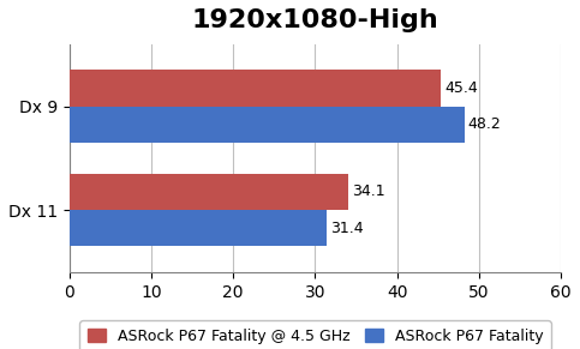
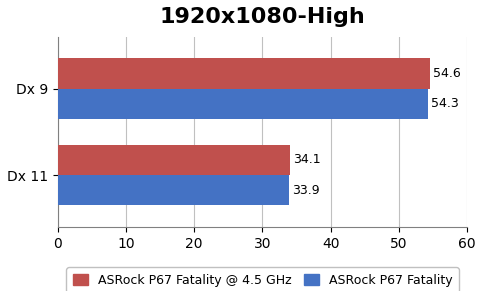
ASRock P67 Fatality @ 4.5 GHz/Dx 9: 45.4 -> 54.6
ASRock P67 Fatality/Dx 9: 48.2 -> 54.3
ASRock P67 Fatality/Dx 11: 31.4 -> 33.9
